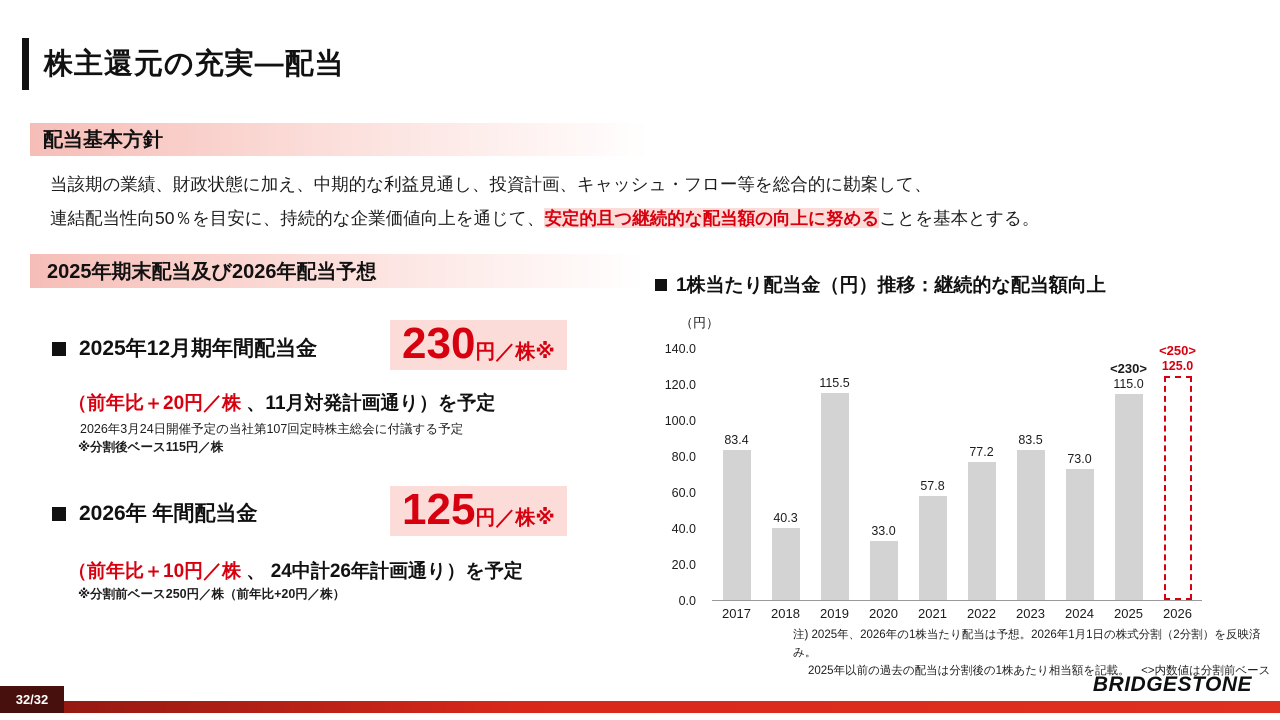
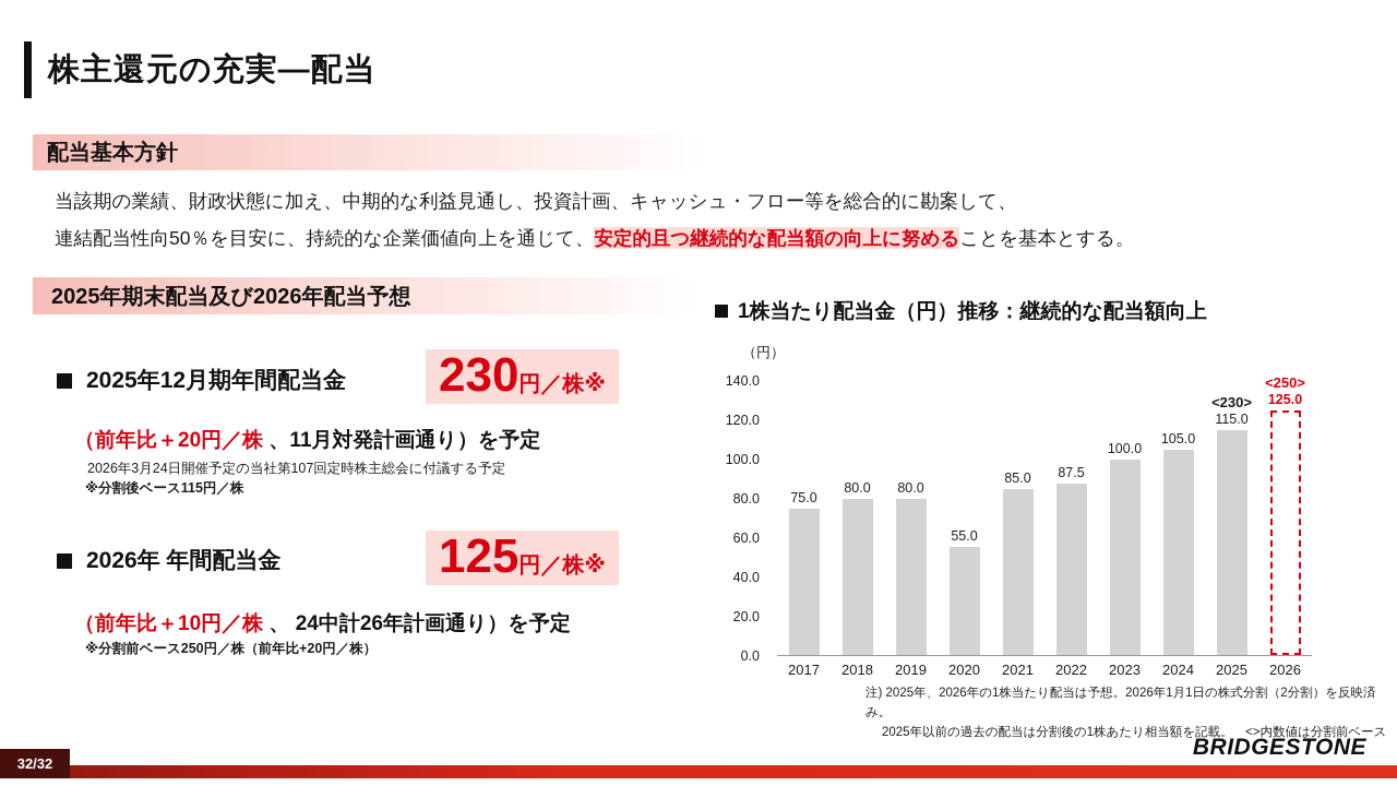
2017: 83.4 -> 75.0
2018: 40.3 -> 80.0
2019: 115.5 -> 80.0
2020: 33.0 -> 55.0
2021: 57.8 -> 85.0
2022: 77.2 -> 87.5
2023: 83.5 -> 100.0
2024: 73.0 -> 105.0
